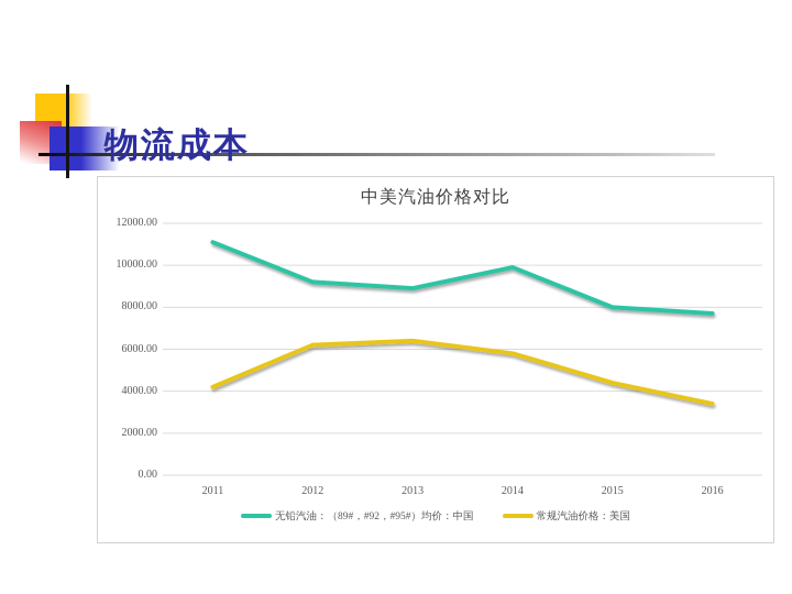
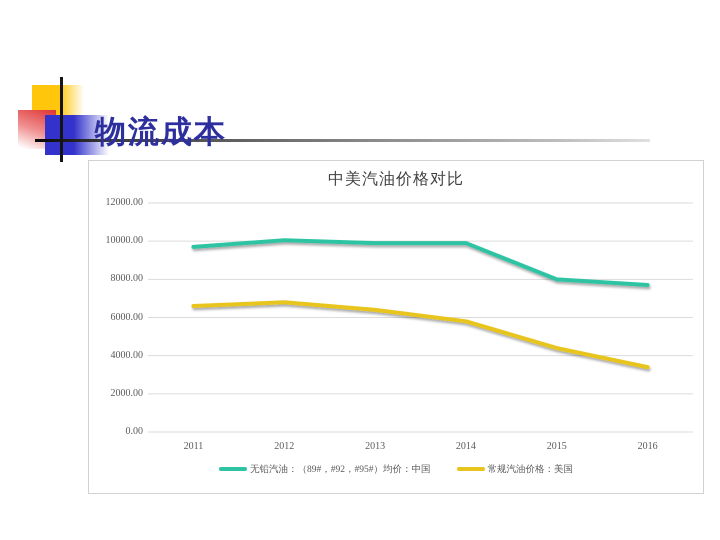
无铅汽油：（89#，#92，#95#）均价：中国/2011: 11100 -> 9700
常规汽油价格：美国/2011: 4200 -> 6600
无铅汽油：（89#，#92，#95#）均价：中国/2012: 9200 -> 10000
常规汽油价格：美国/2012: 6200 -> 6800
无铅汽油：（89#，#92，#95#）均价：中国/2013: 8900 -> 9900
